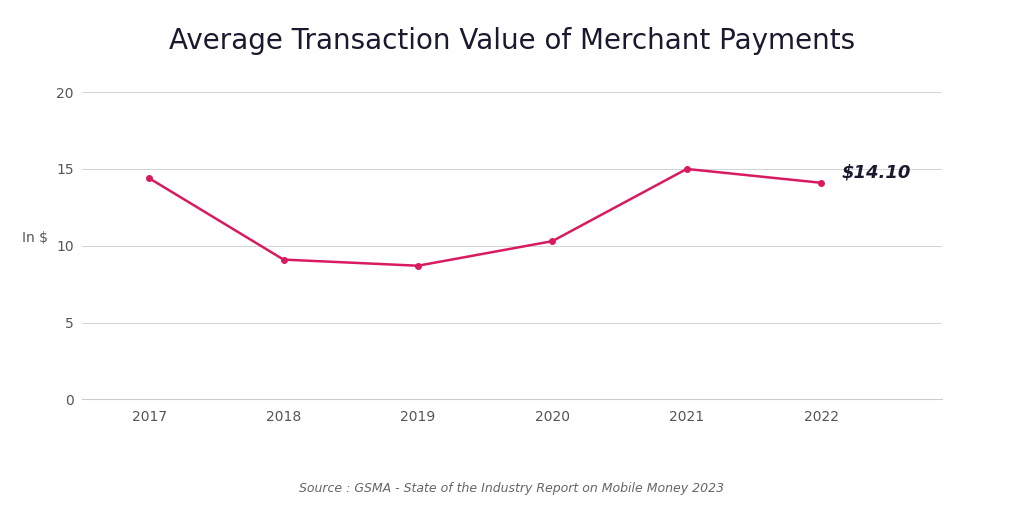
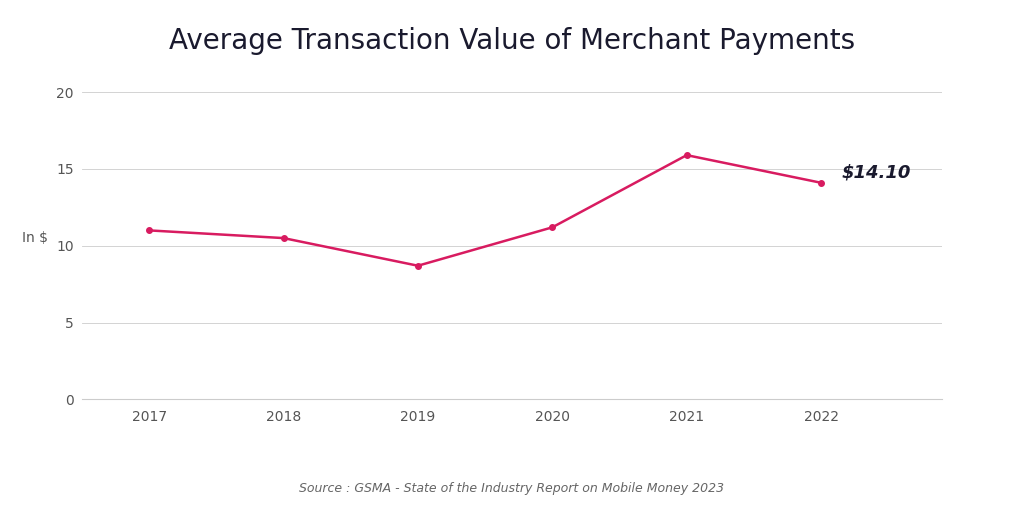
2017: 14.4 -> 11.0
2018: 9.1 -> 10.5
2020: 10.3 -> 11.2
2021: 15.0 -> 15.9
